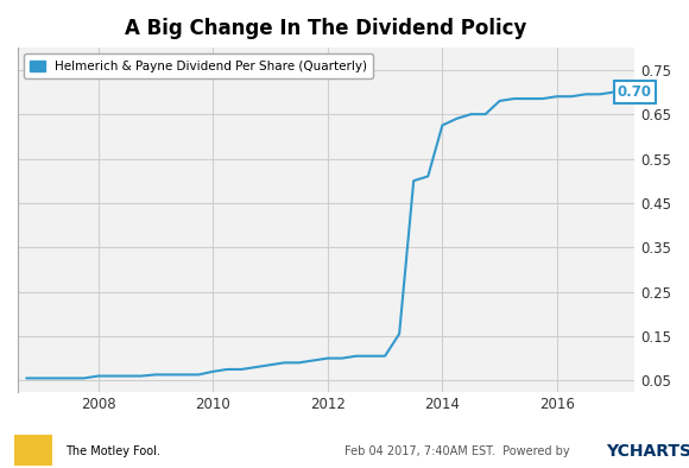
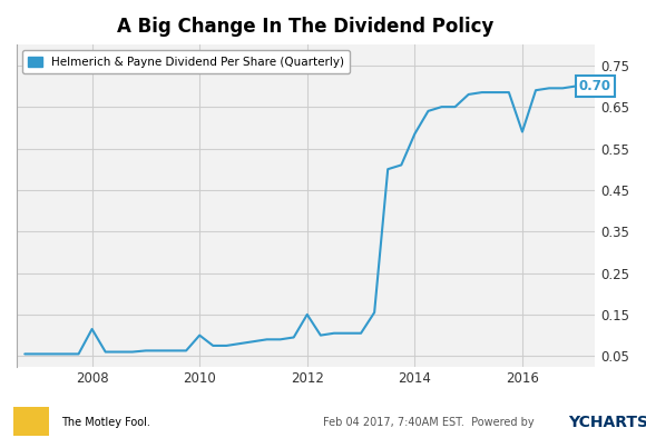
2008: 0.060 -> 0.115
2010: 0.070 -> 0.100
2012: 0.100 -> 0.150
2014: 0.625 -> 0.585
2016: 0.690 -> 0.590
